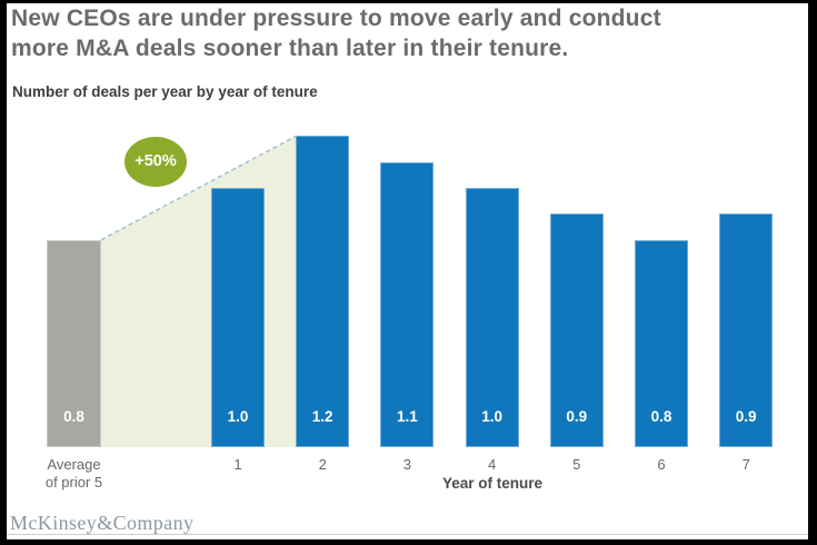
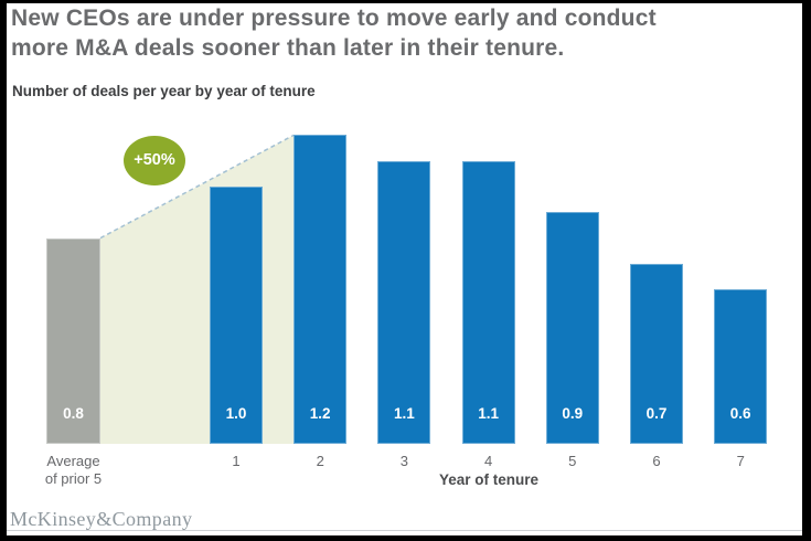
4: 1.0 -> 1.1
6: 0.8 -> 0.7
7: 0.9 -> 0.6
